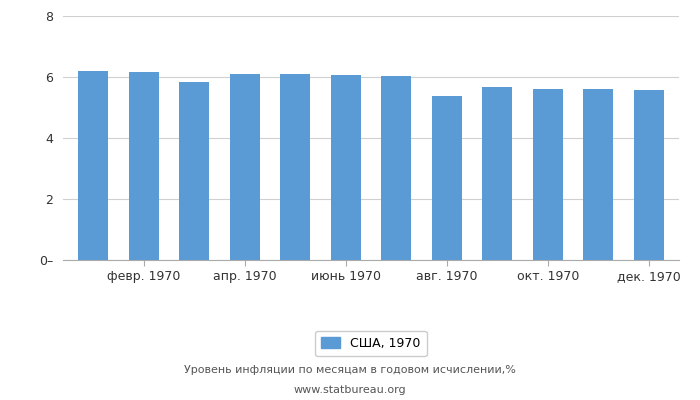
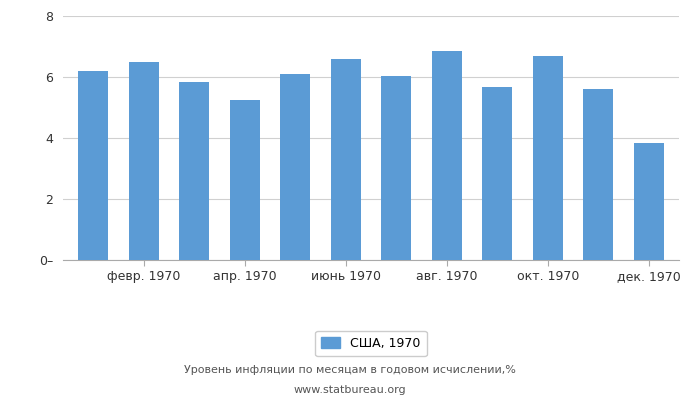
февр. 1970: 6.15 -> 6.50
апр. 1970: 6.10 -> 5.25
июнь 1970: 6.05 -> 6.60
авг. 1970: 5.38 -> 6.85
окт. 1970: 5.62 -> 6.70
дек. 1970: 5.57 -> 3.85
